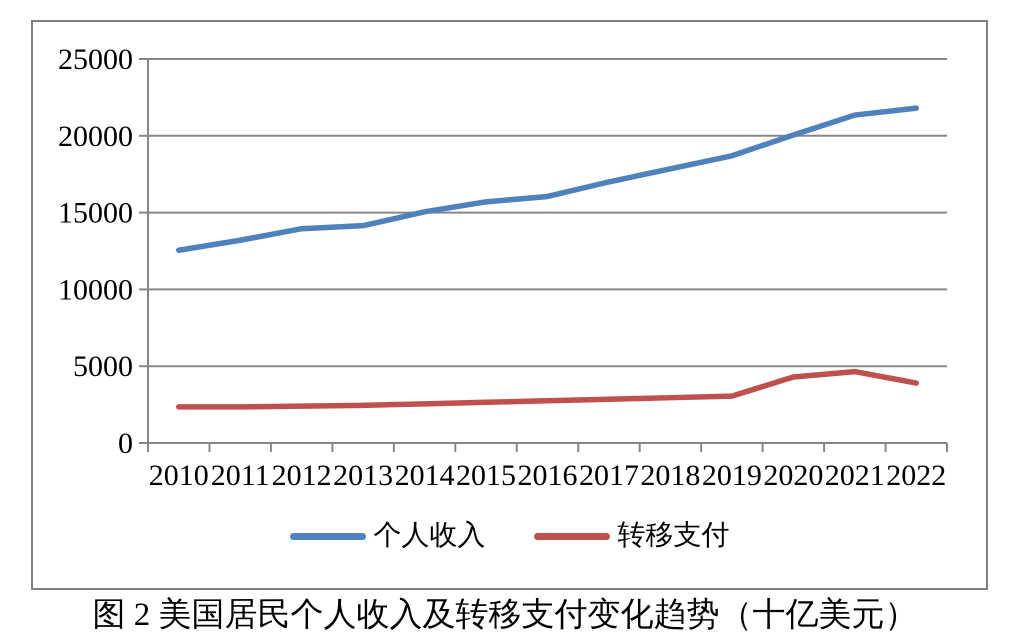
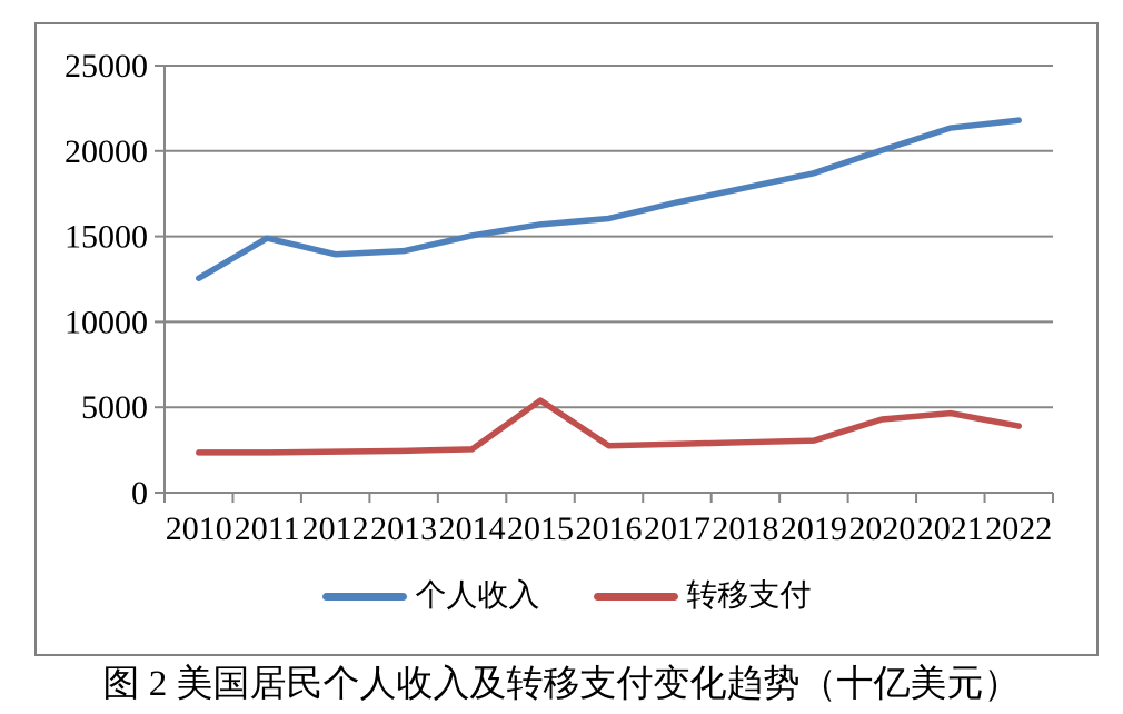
个人收入/2011: 13200 -> 14900
转移支付/2015: 2600 -> 5400
